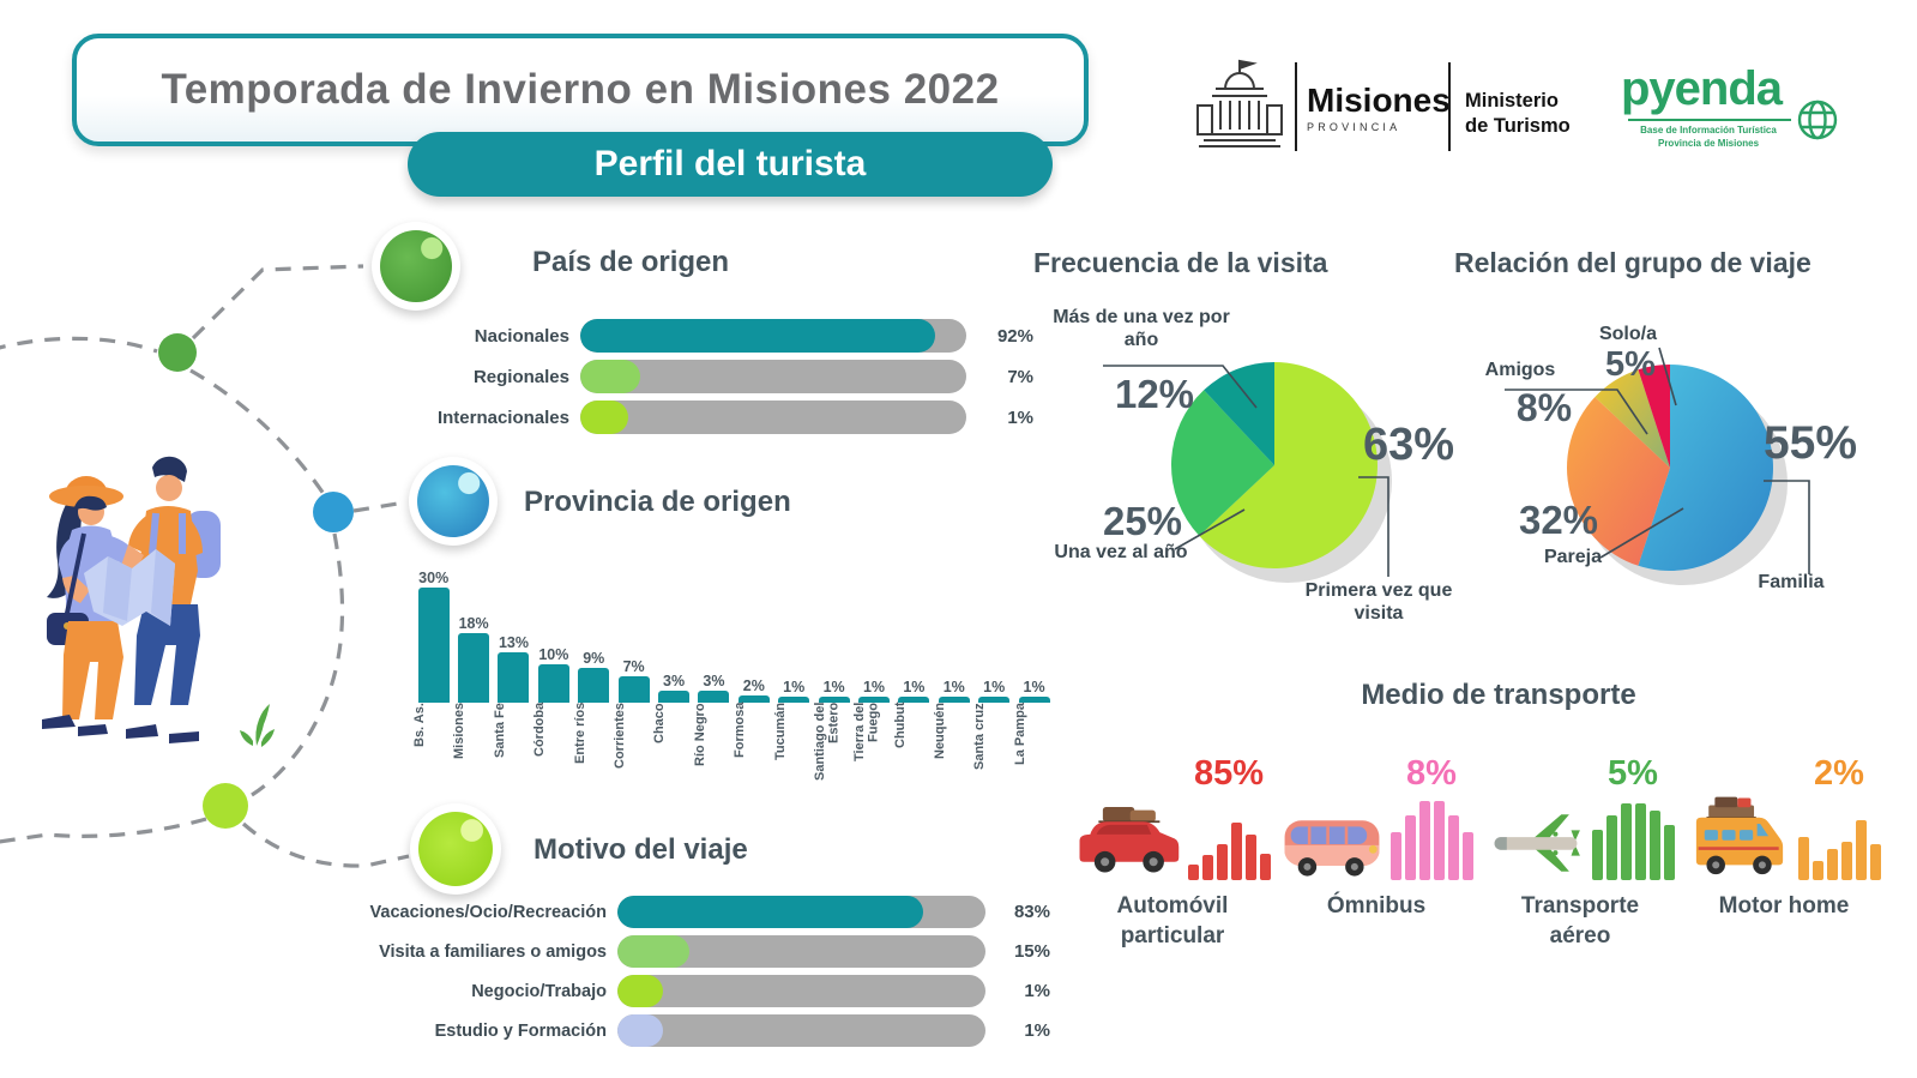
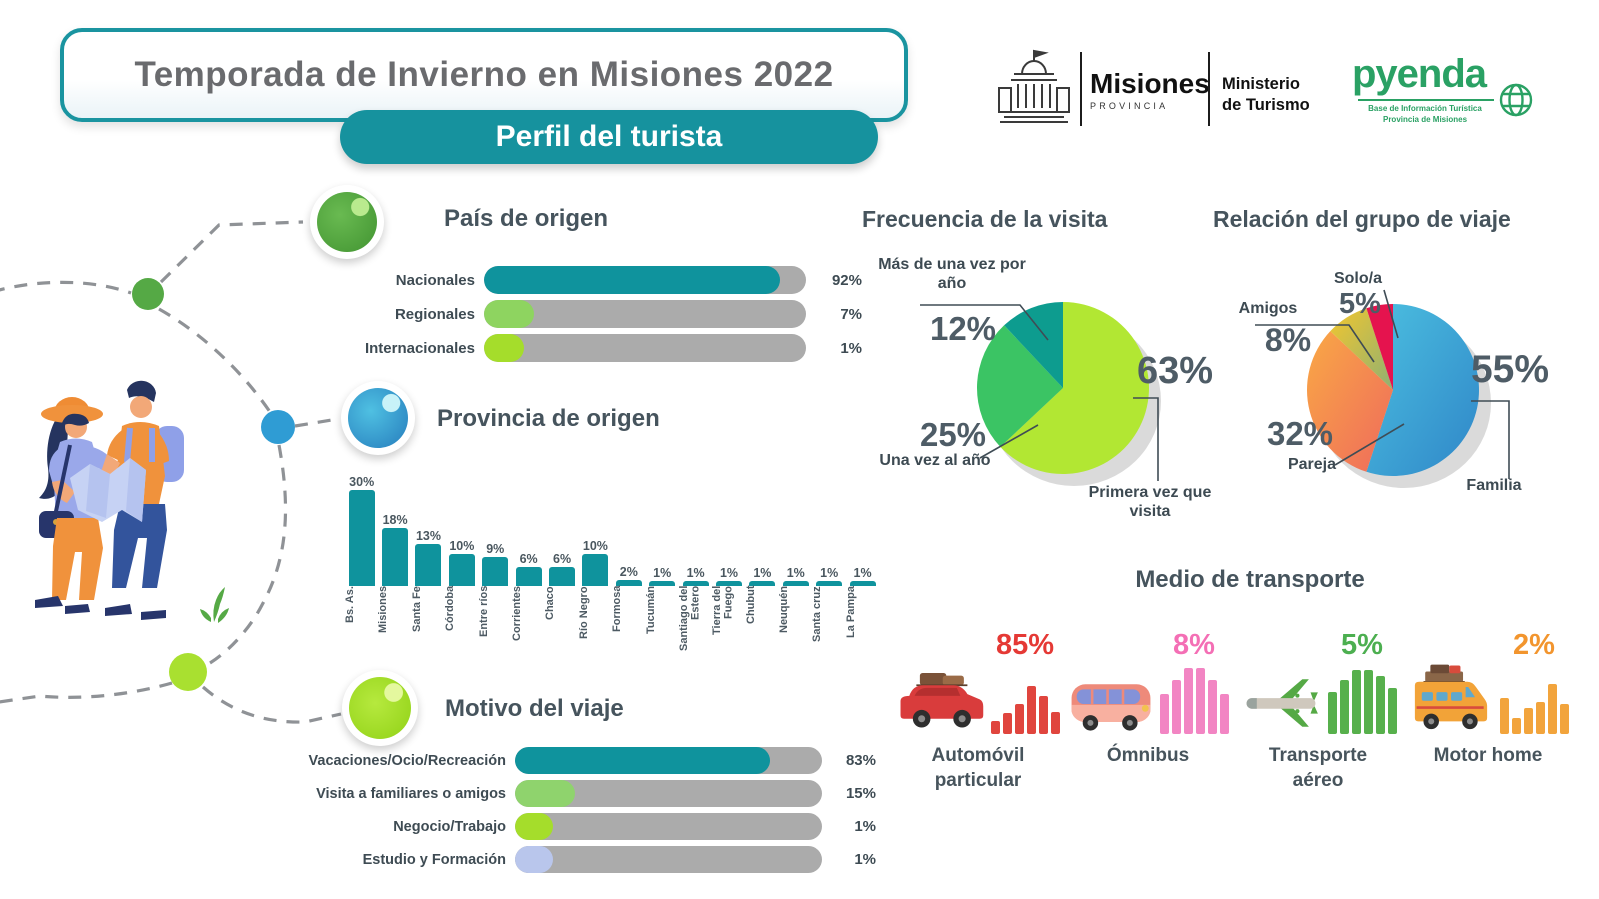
Provincia de origen/Corrientes: 7% -> 6%
Provincia de origen/Chaco: 3% -> 6%
Provincia de origen/Río Negro: 3% -> 10%
